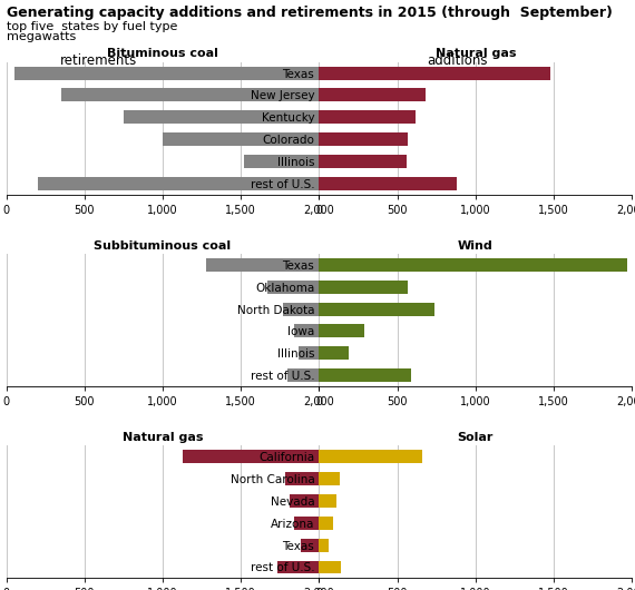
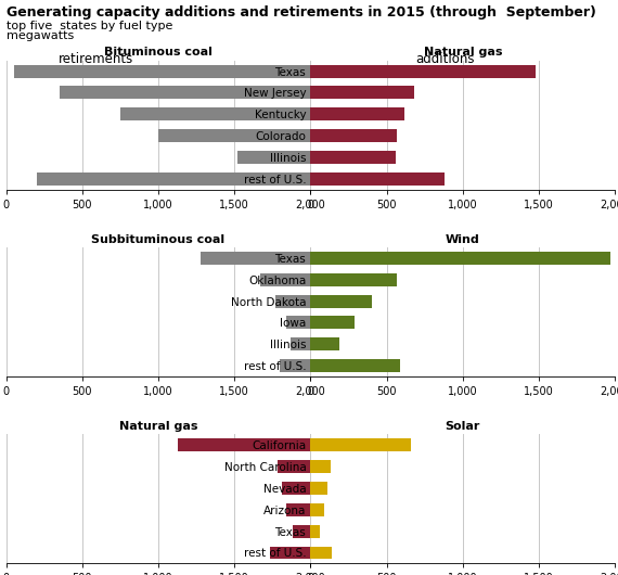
Wind/North Dakota: 740 -> 400
